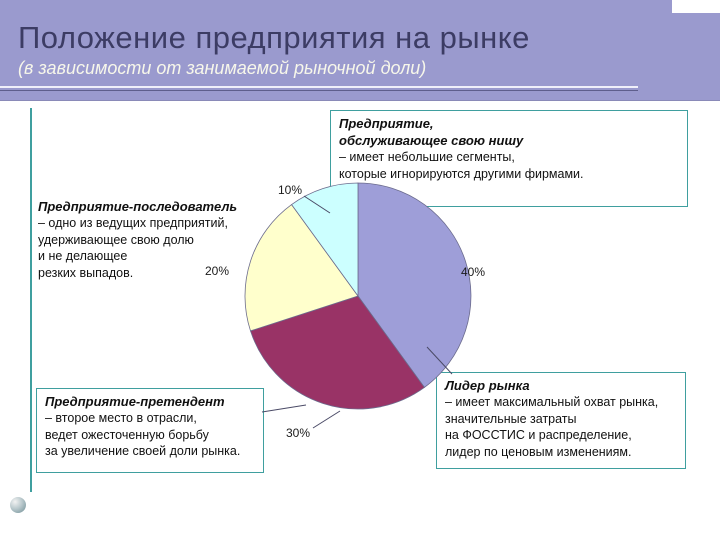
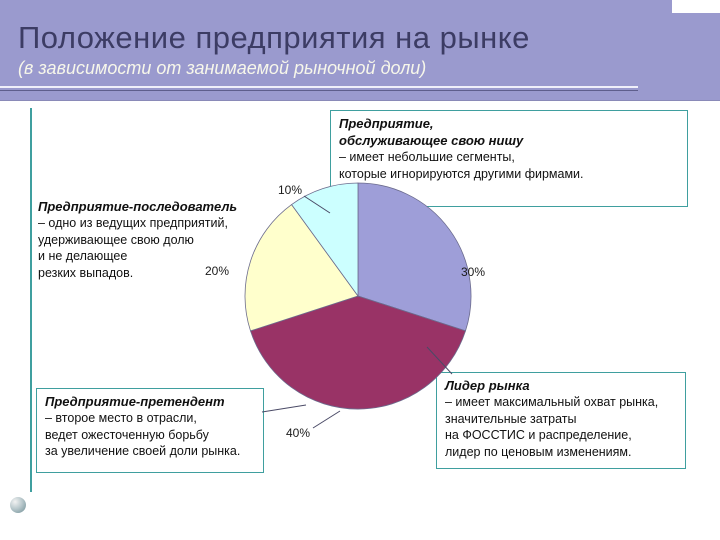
Лидер рынка: 40% -> 30%
Предприятие-претендент: 30% -> 40%
